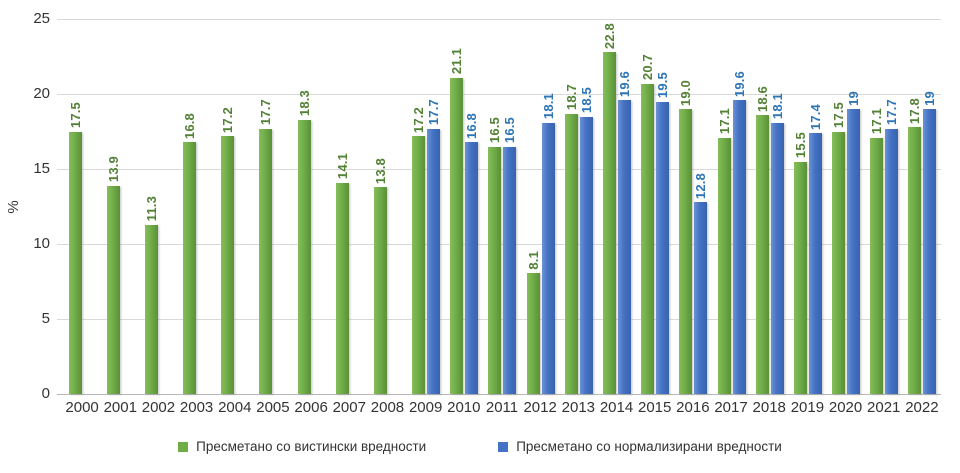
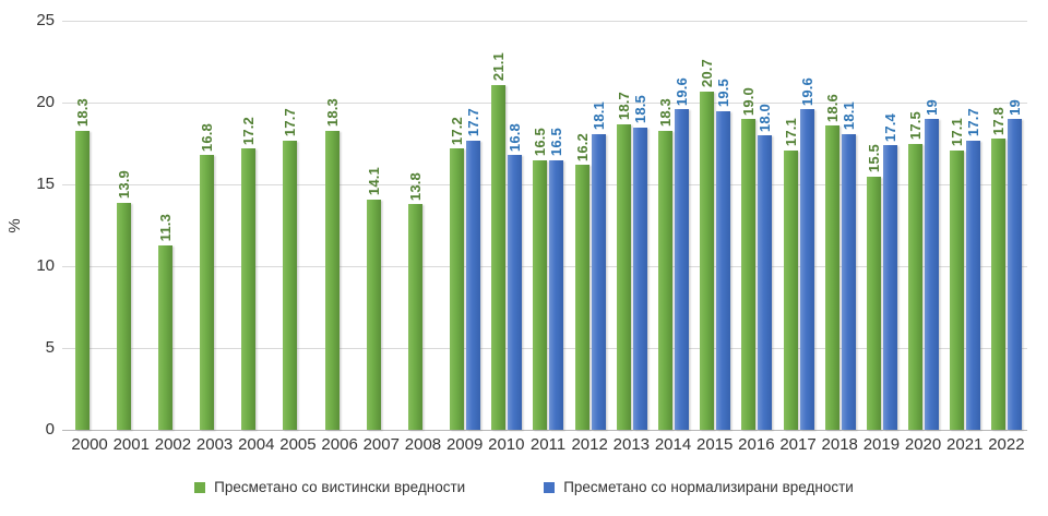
Пресметано со вистински вредности/2000: 17.5 -> 18.3
Пресметано со вистински вредности/2012: 8.1 -> 16.2
Пресметано со вистински вредности/2014: 22.8 -> 18.3
Пресметано со нормализирани вредности/2016: 12.8 -> 18.0
